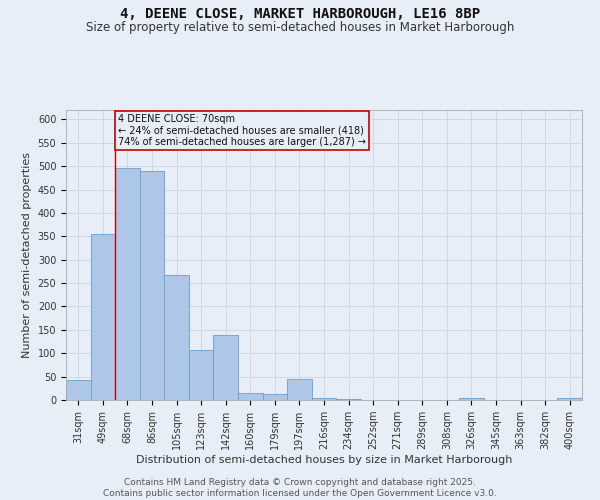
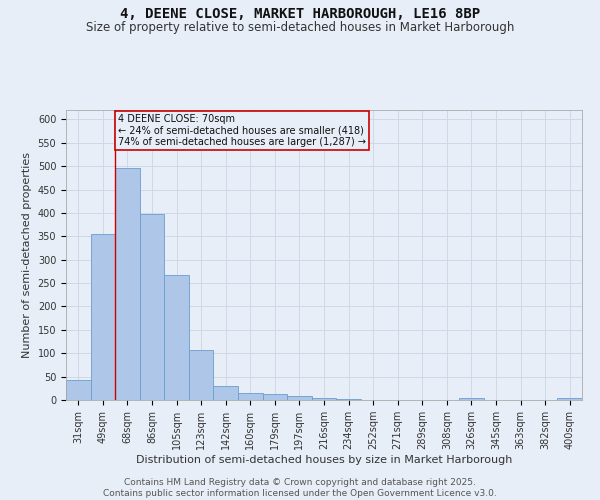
86sqm: 490 -> 397
142sqm: 140 -> 30
197sqm: 45 -> 8
